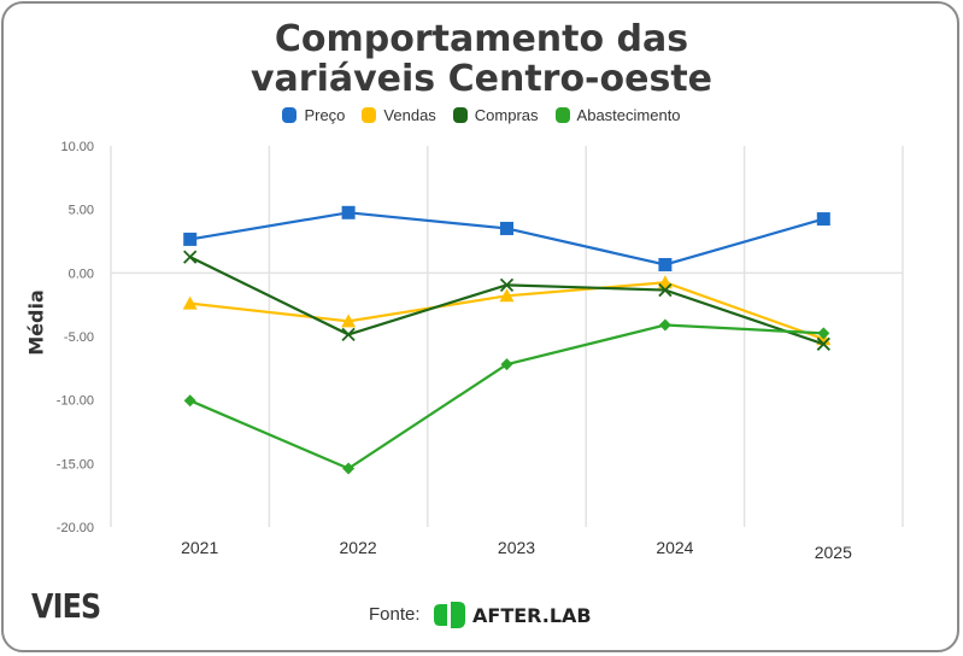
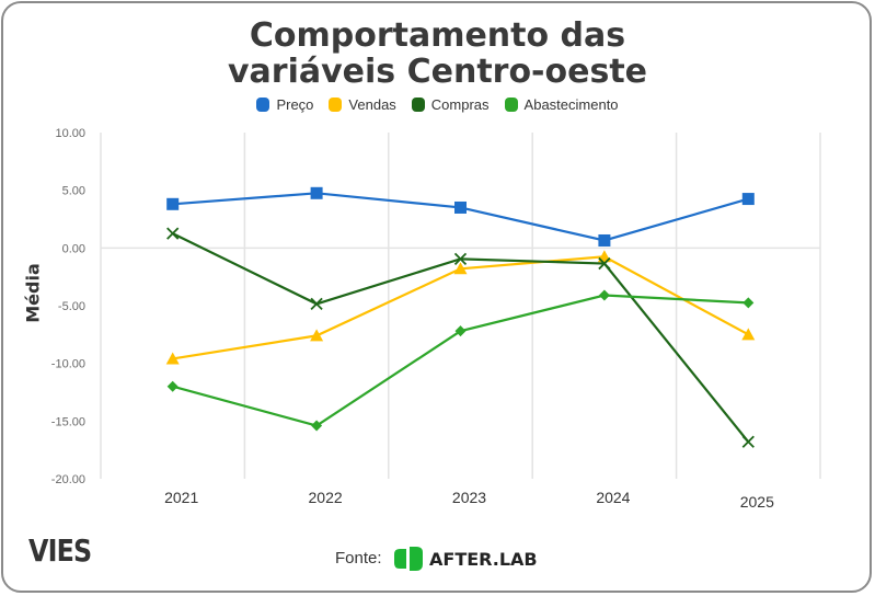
Preço/2021: 2.6 -> 3.8
Vendas/2021: -2.4 -> -9.6
Abastecimento/2021: -10.1 -> -12.0
Vendas/2022: -3.8 -> -7.6
Vendas/2025: -5.2 -> -7.5
Compras/2025: -5.6 -> -16.8
